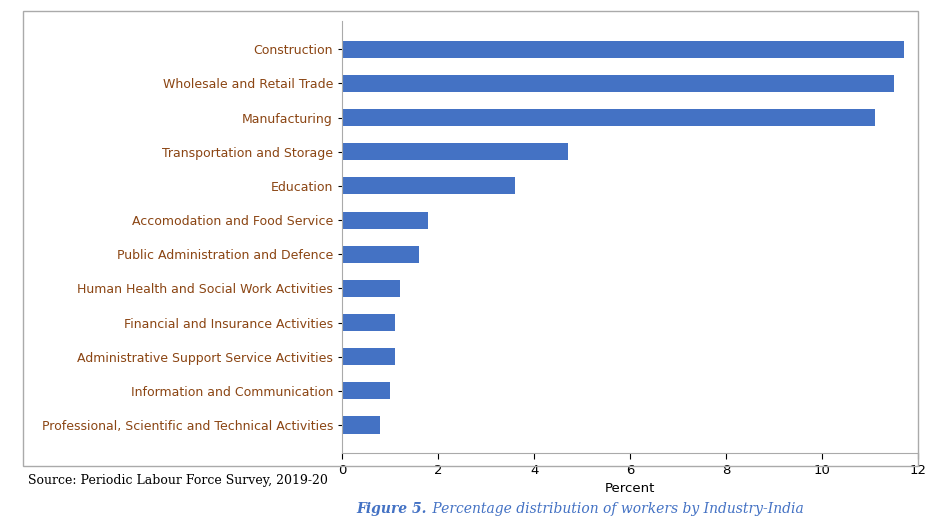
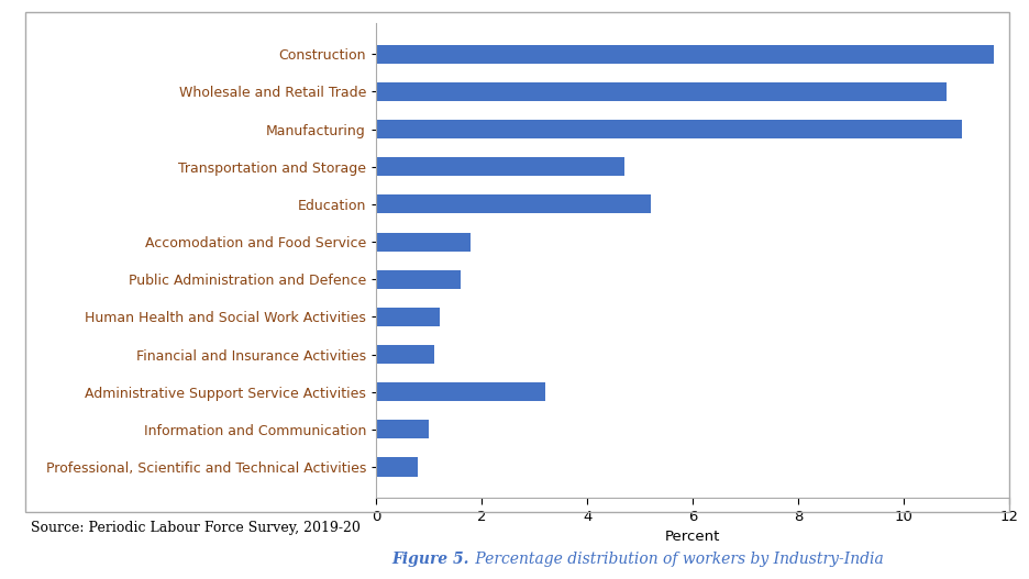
Wholesale and Retail Trade: 11.5 -> 10.8
Education: 3.6 -> 5.2
Administrative Support Service Activities: 1.1 -> 3.2
